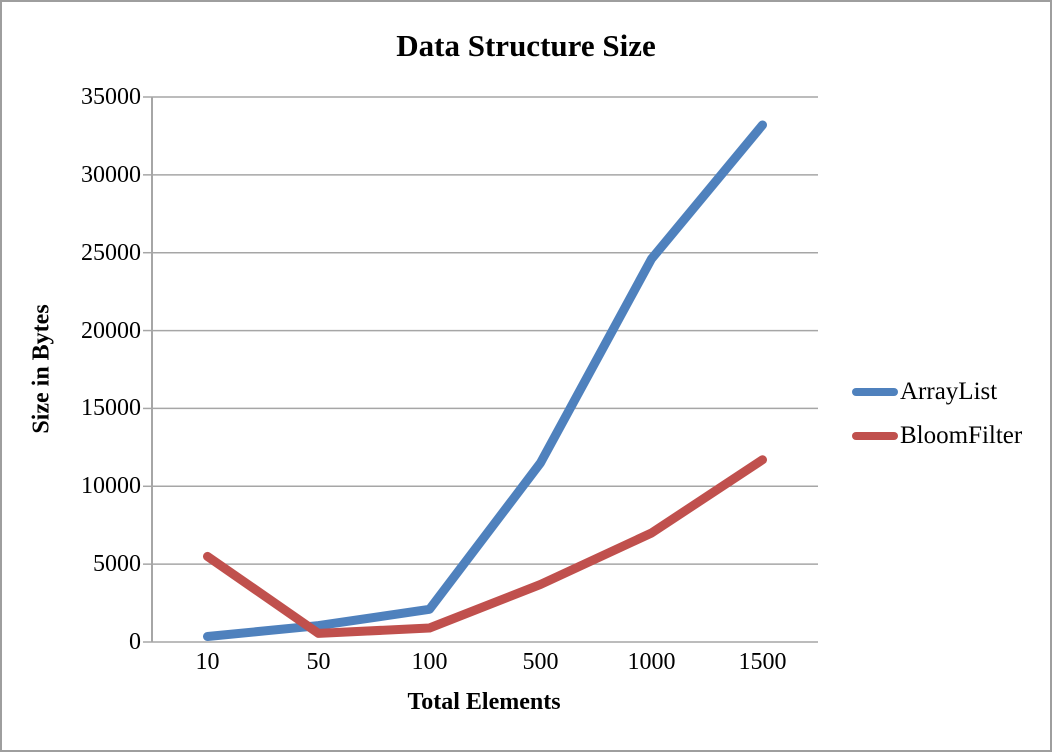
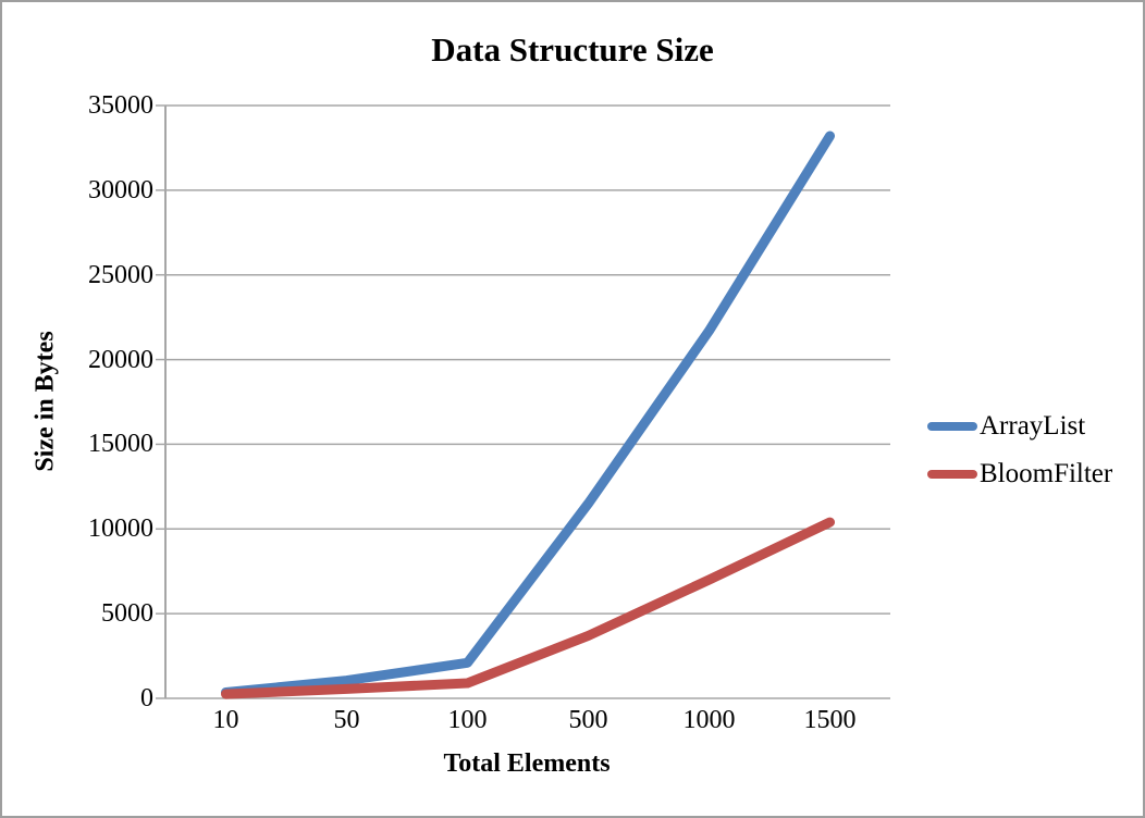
BloomFilter/10: 5500 -> 200
ArrayList/1000: 24600 -> 21700
BloomFilter/1500: 11700 -> 10400
